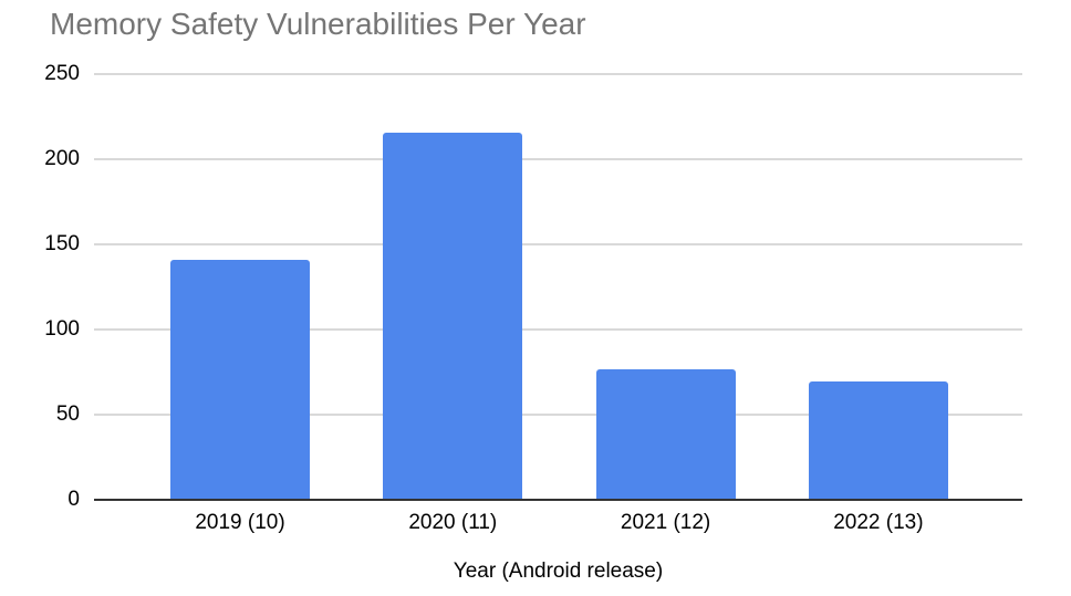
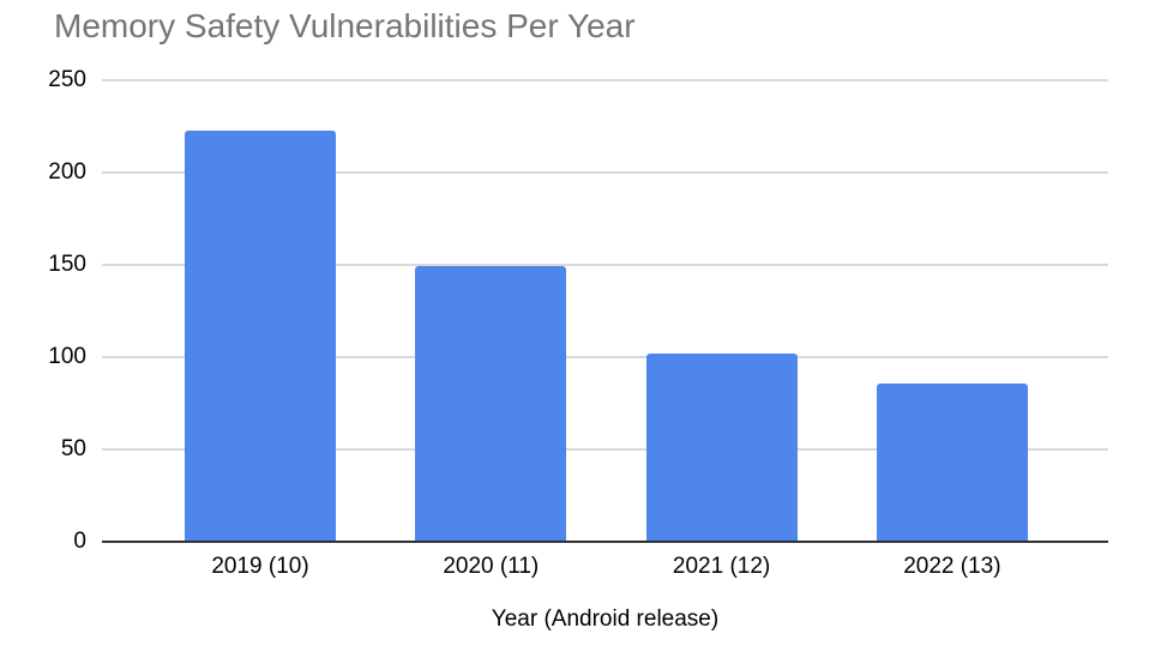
2019 (10): 140 -> 222
2020 (11): 215 -> 149
2021 (12): 76 -> 101
2022 (13): 69 -> 85
